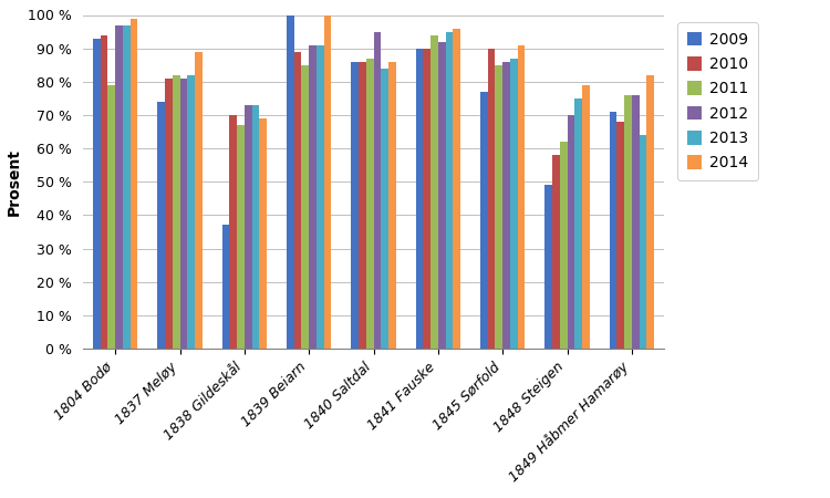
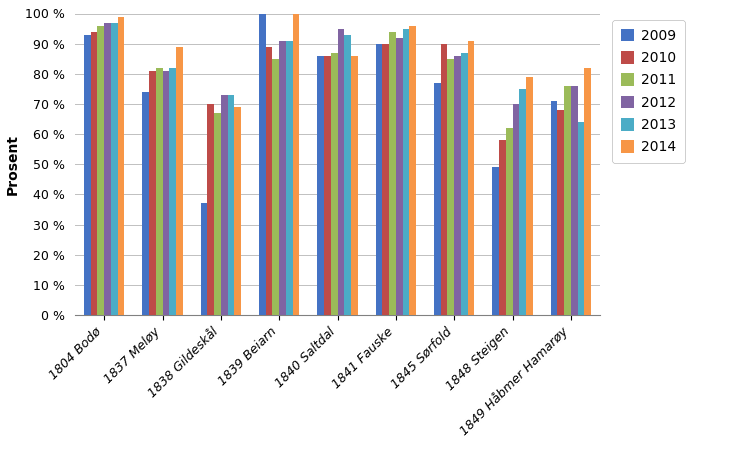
2011/1804 Bodø: 79 % -> 96 %
2013/1840 Saltdal: 84 % -> 93 %
